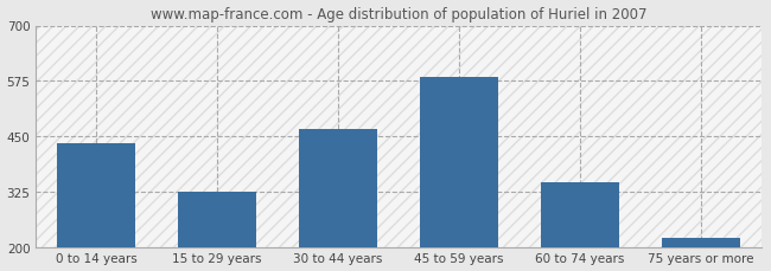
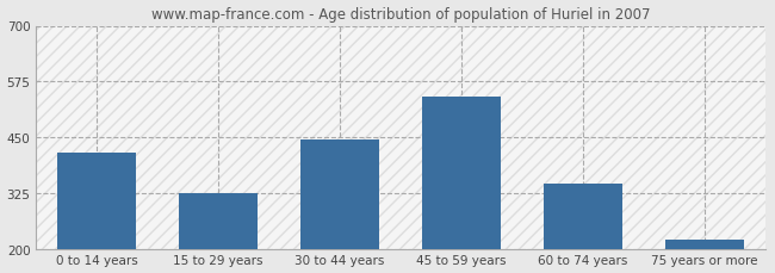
0 to 14 years: 435 -> 415
30 to 44 years: 465 -> 445
45 to 59 years: 585 -> 540
